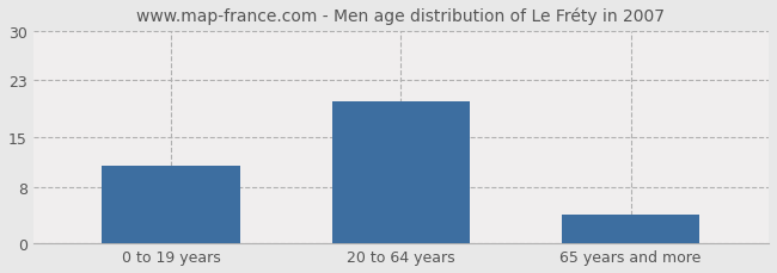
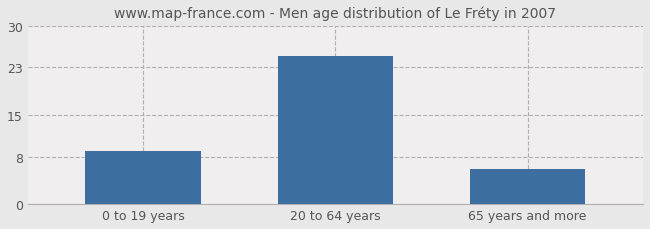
0 to 19 years: 11 -> 9
20 to 64 years: 20 -> 25
65 years and more: 4 -> 6
